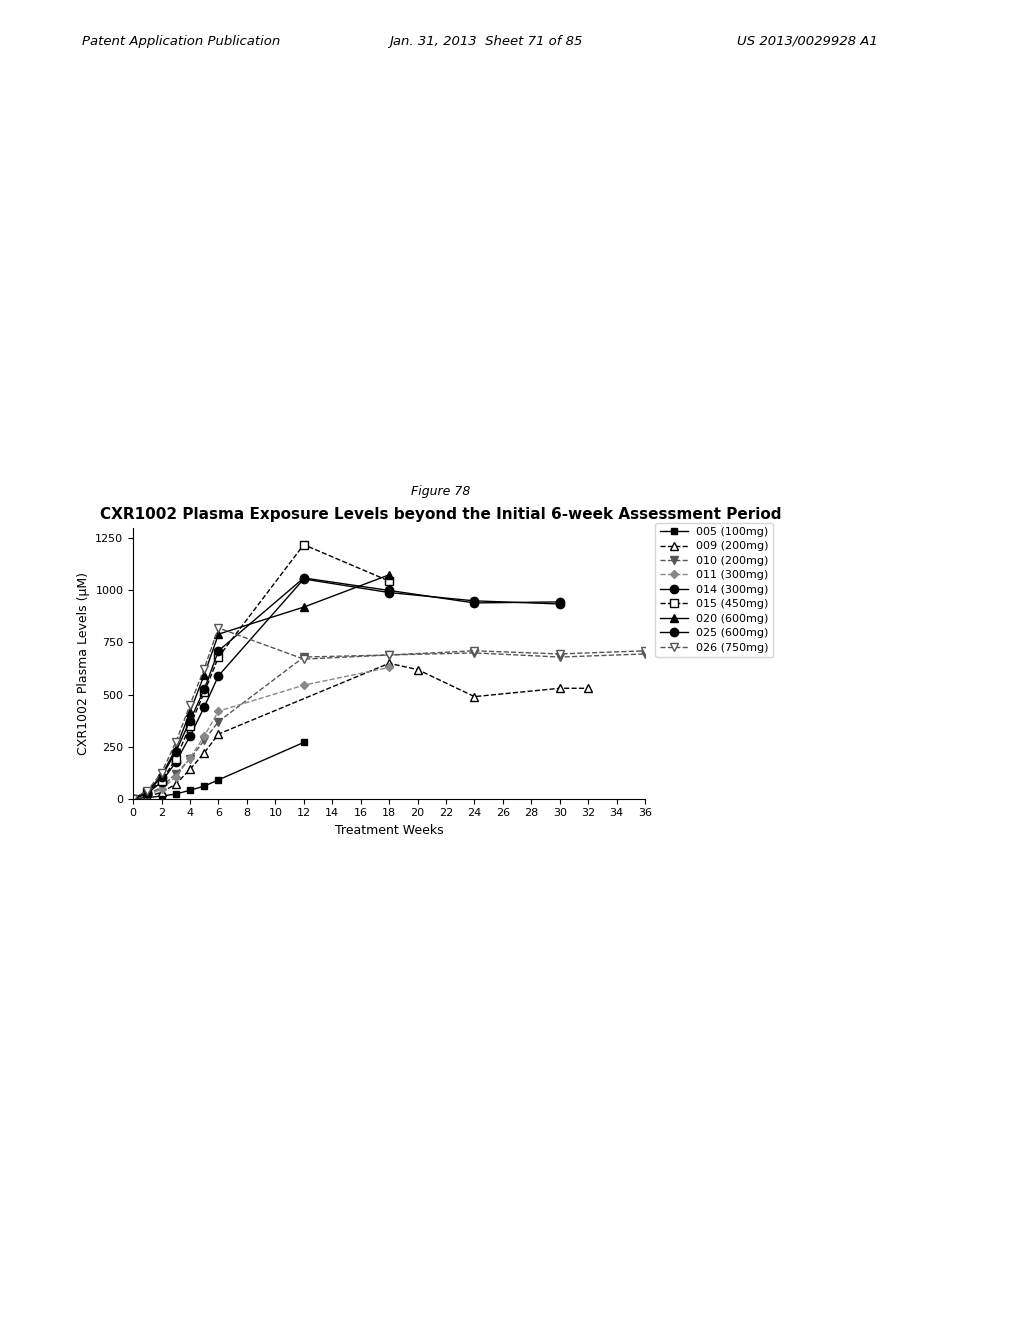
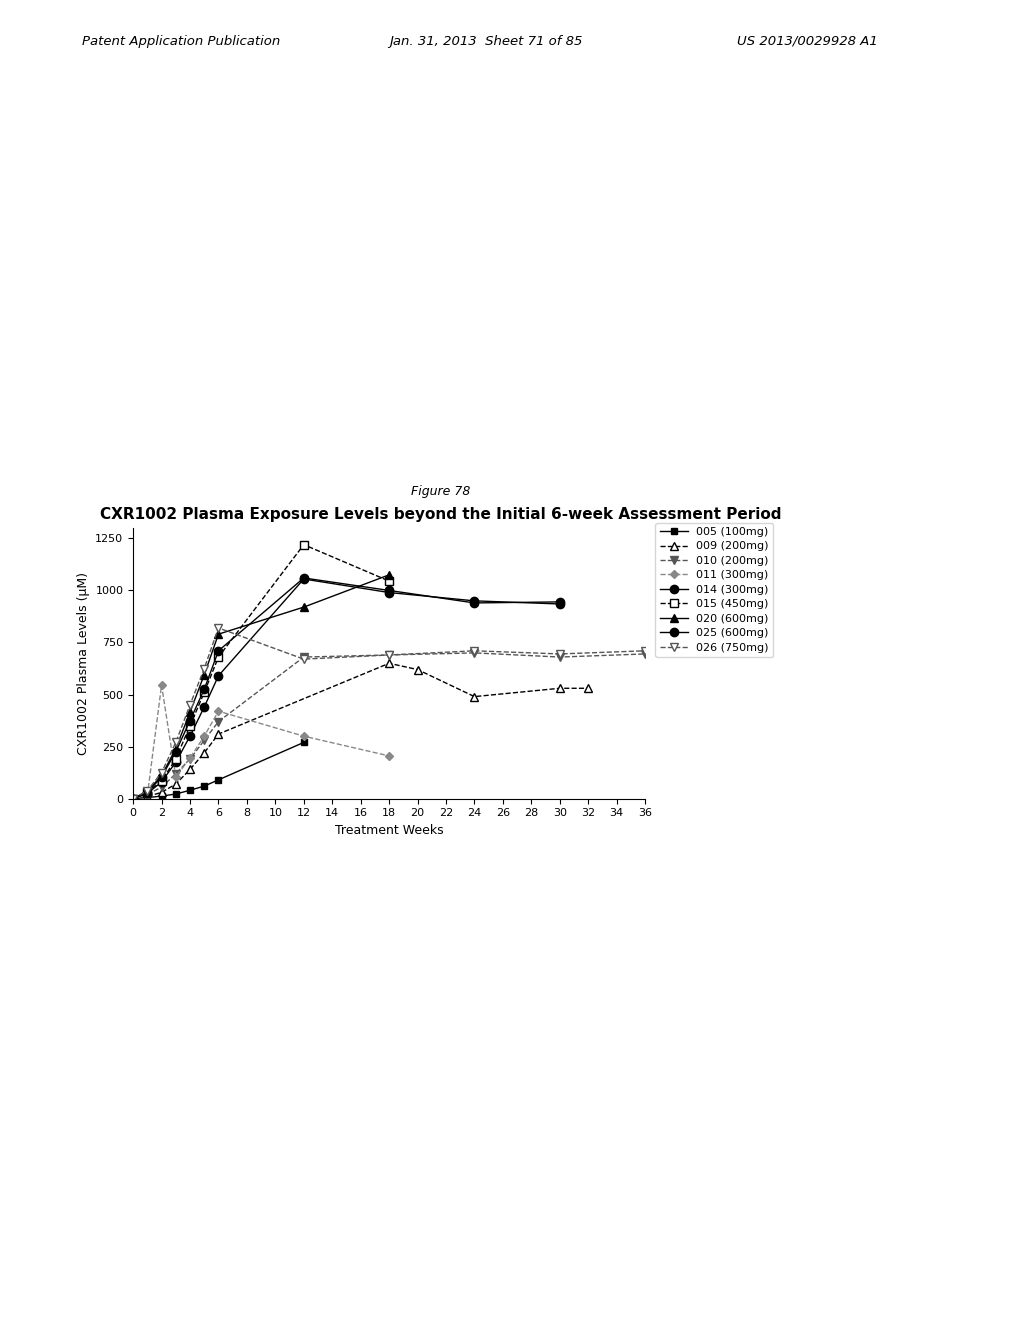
011 (300mg)/2: 45 -> 545
011 (300mg)/12: 545 -> 300
011 (300mg)/18: 630 -> 205
